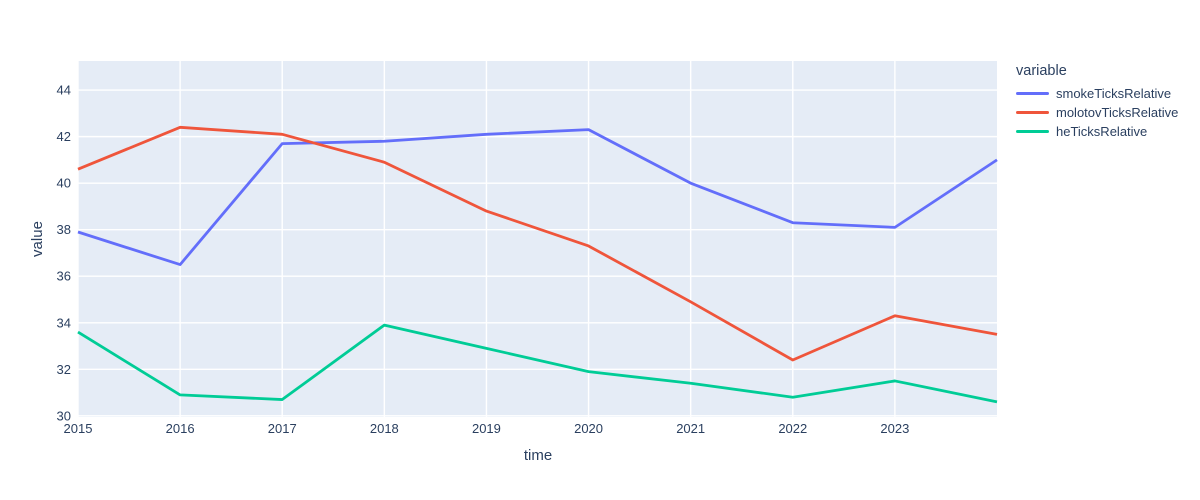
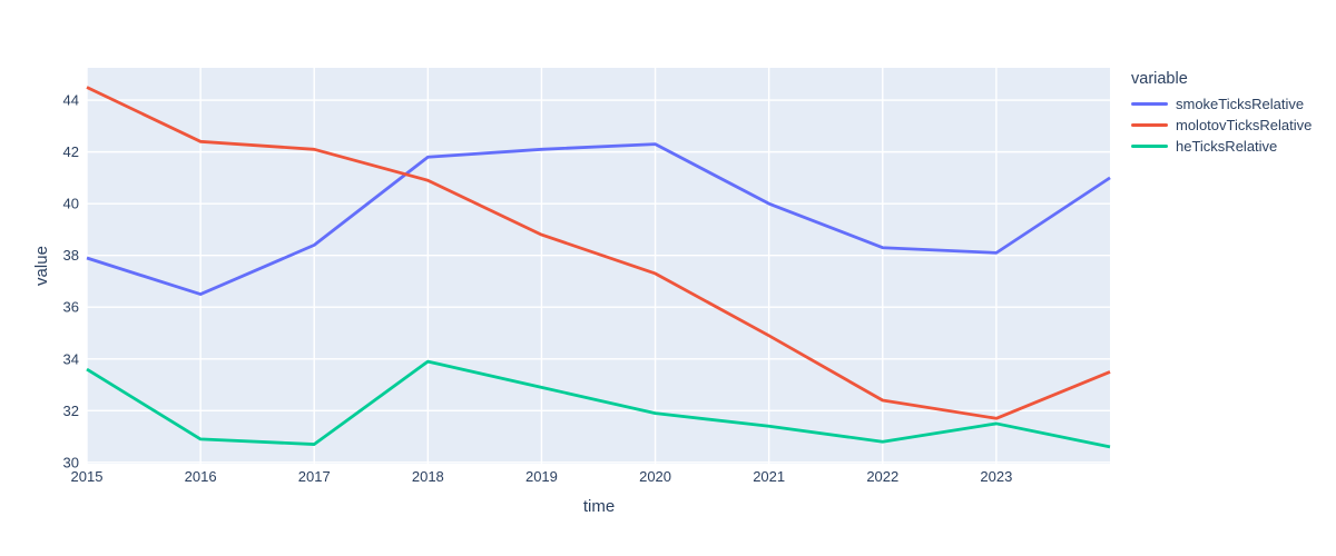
molotovTicksRelative/2015: 40.6 -> 44.5
smokeTicksRelative/2017: 41.7 -> 38.4
molotovTicksRelative/2023: 34.3 -> 31.7
